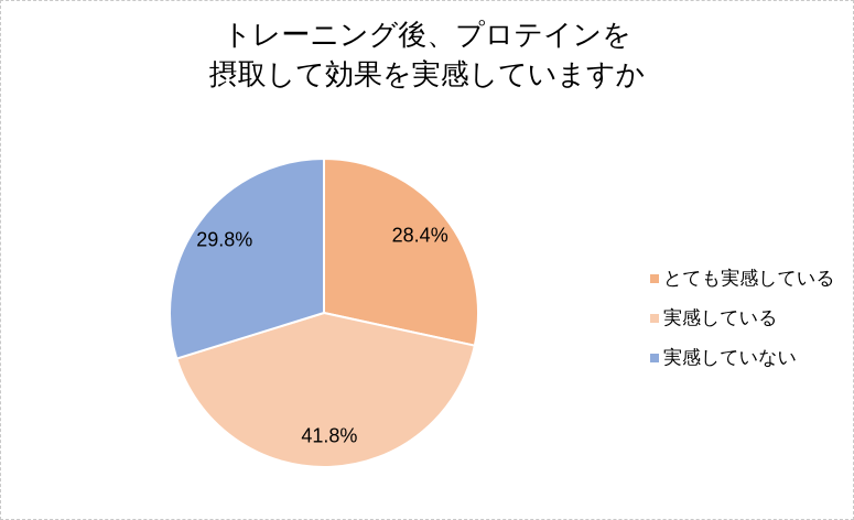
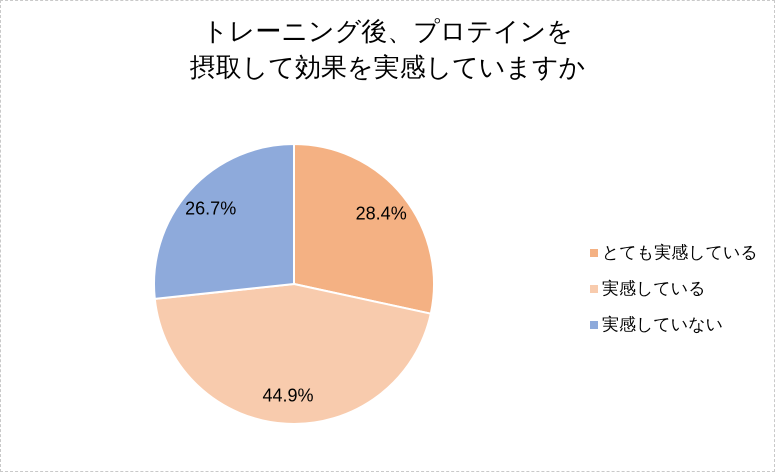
実感している: 41.8% -> 44.9%
実感していない: 29.8% -> 26.7%
